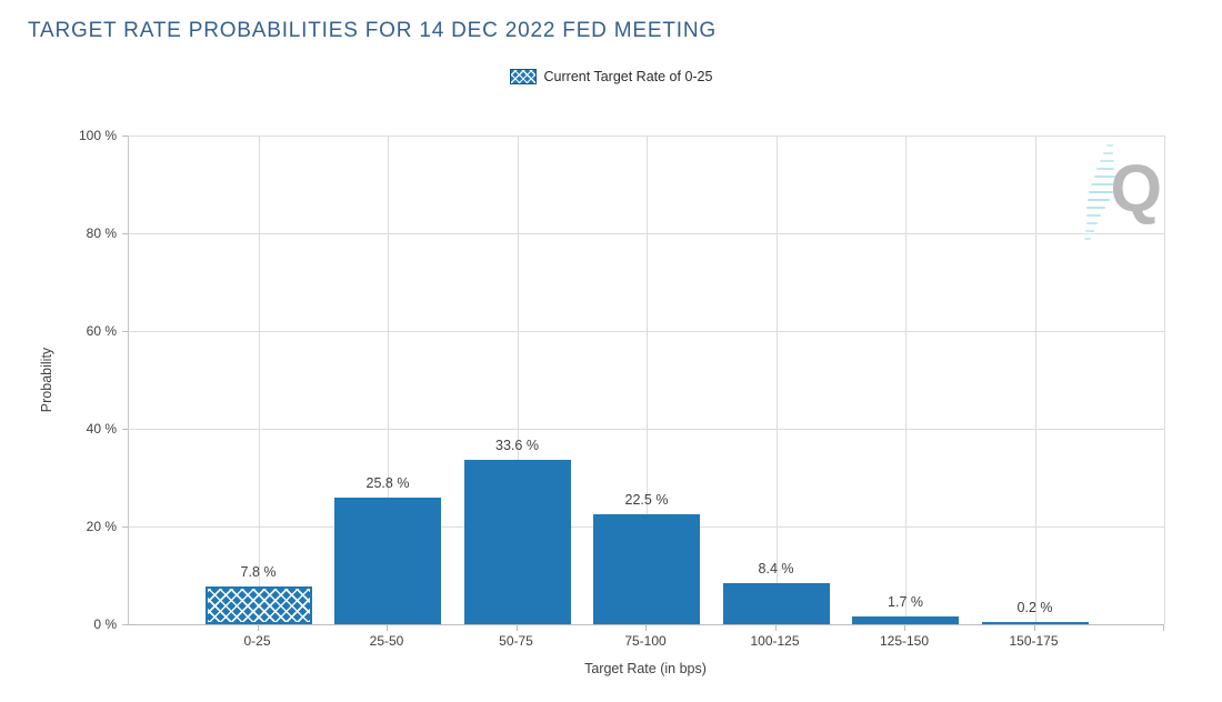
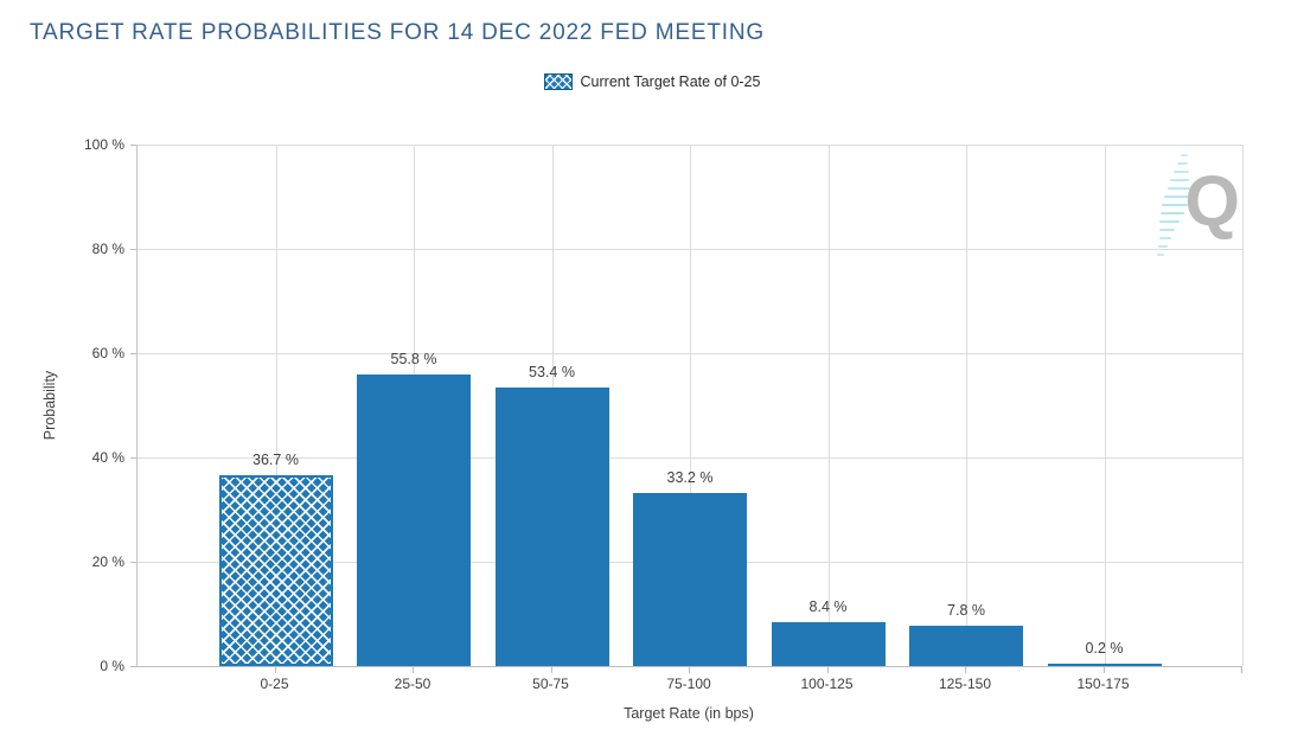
0-25: 7.8 -> 36.7
25-50: 25.8 -> 55.8
50-75: 33.6 -> 53.4
75-100: 22.5 -> 33.2
125-150: 1.7 -> 7.8
